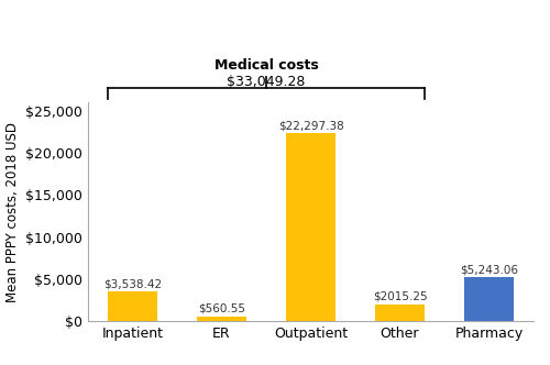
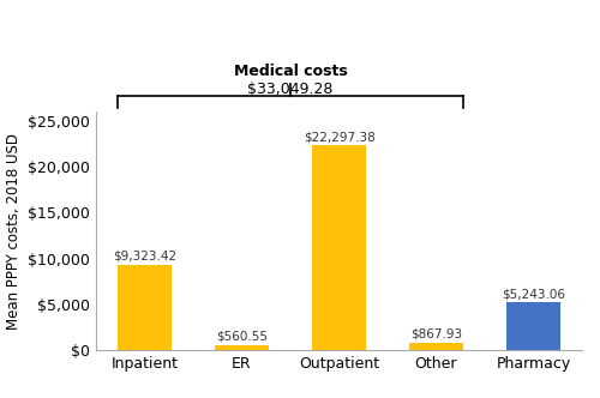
Inpatient: $3,538.42 -> $9,323.42
Other: $2015.25 -> $867.93
